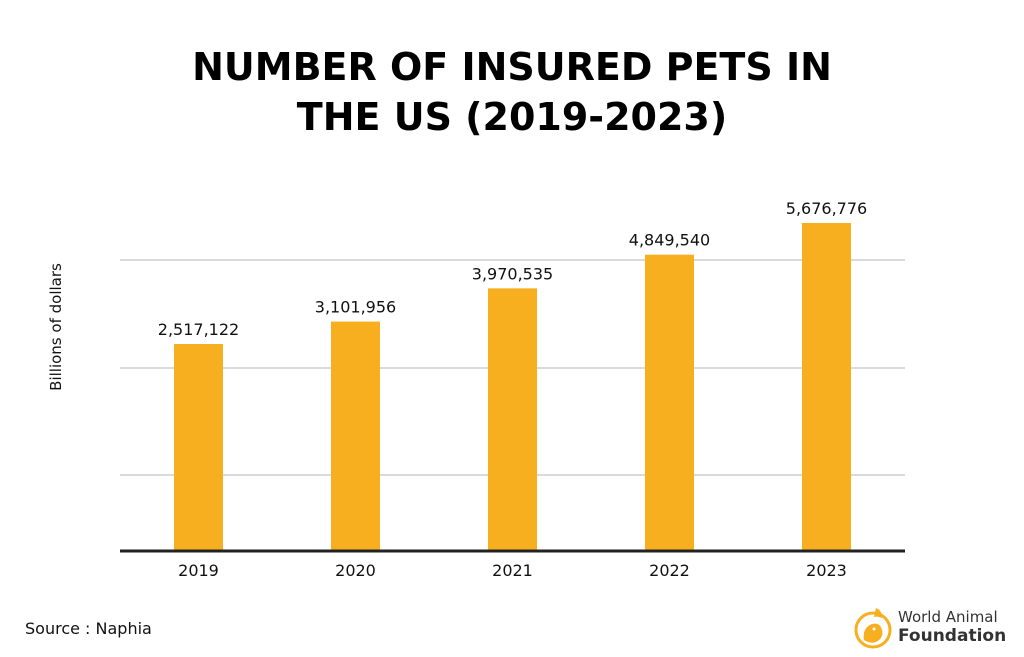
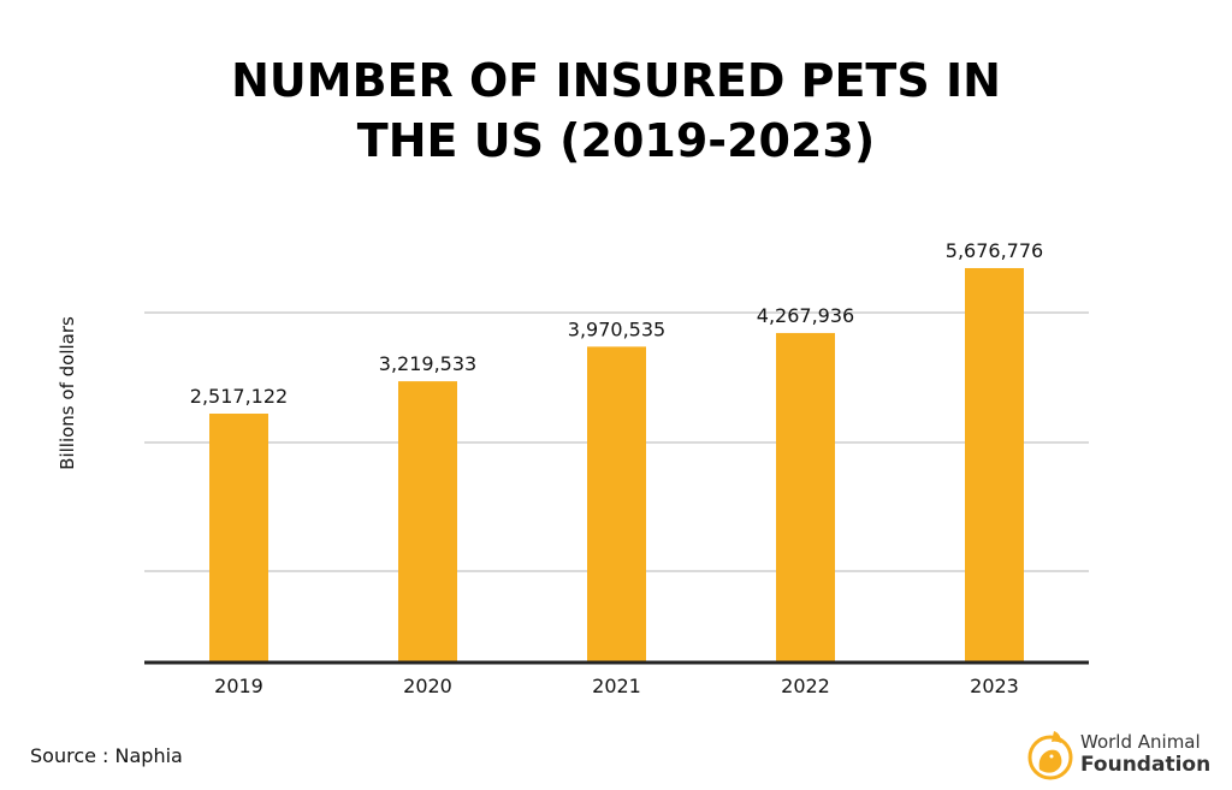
2020: 3,101,956 -> 3,219,533
2022: 4,849,540 -> 4,267,936
